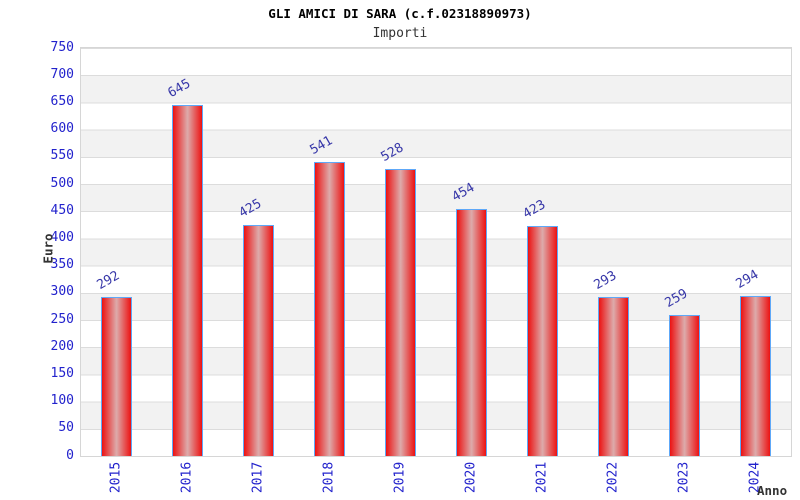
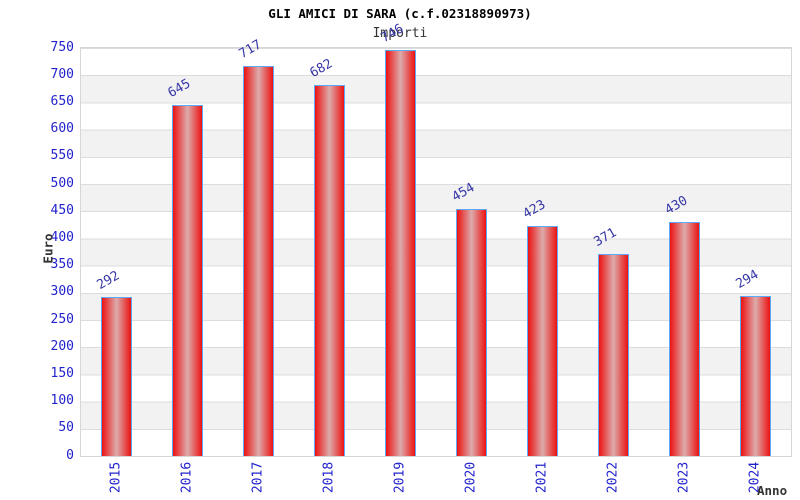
2017: 425 -> 717
2018: 541 -> 682
2019: 528 -> 746
2022: 293 -> 371
2023: 259 -> 430
